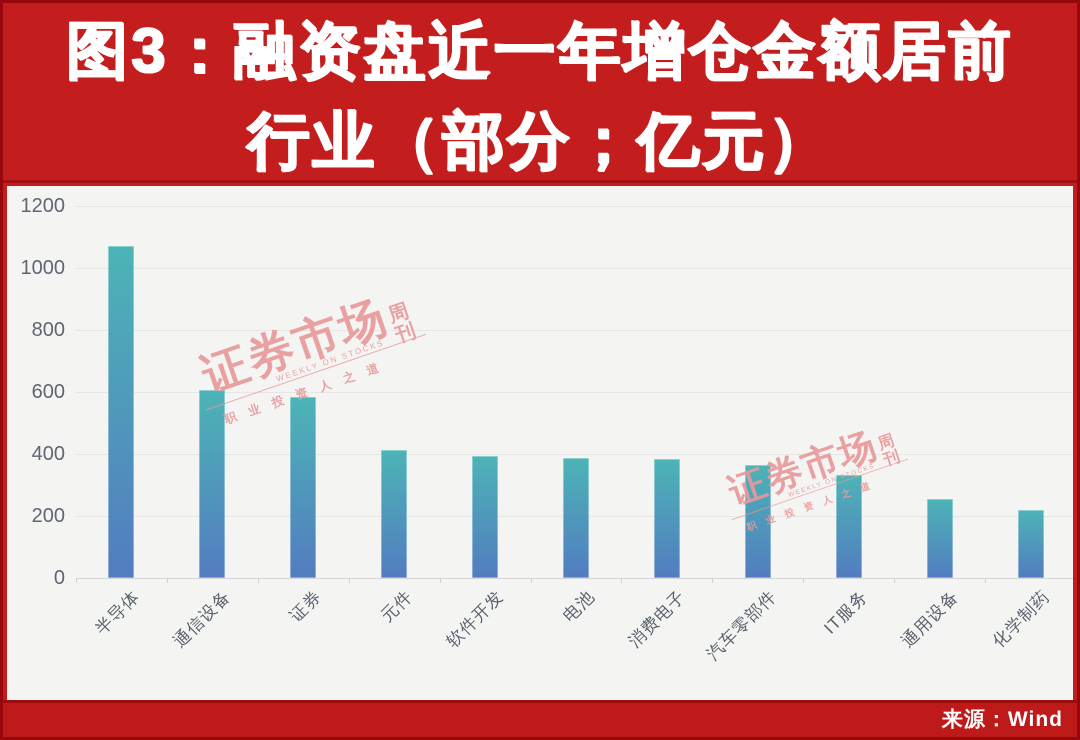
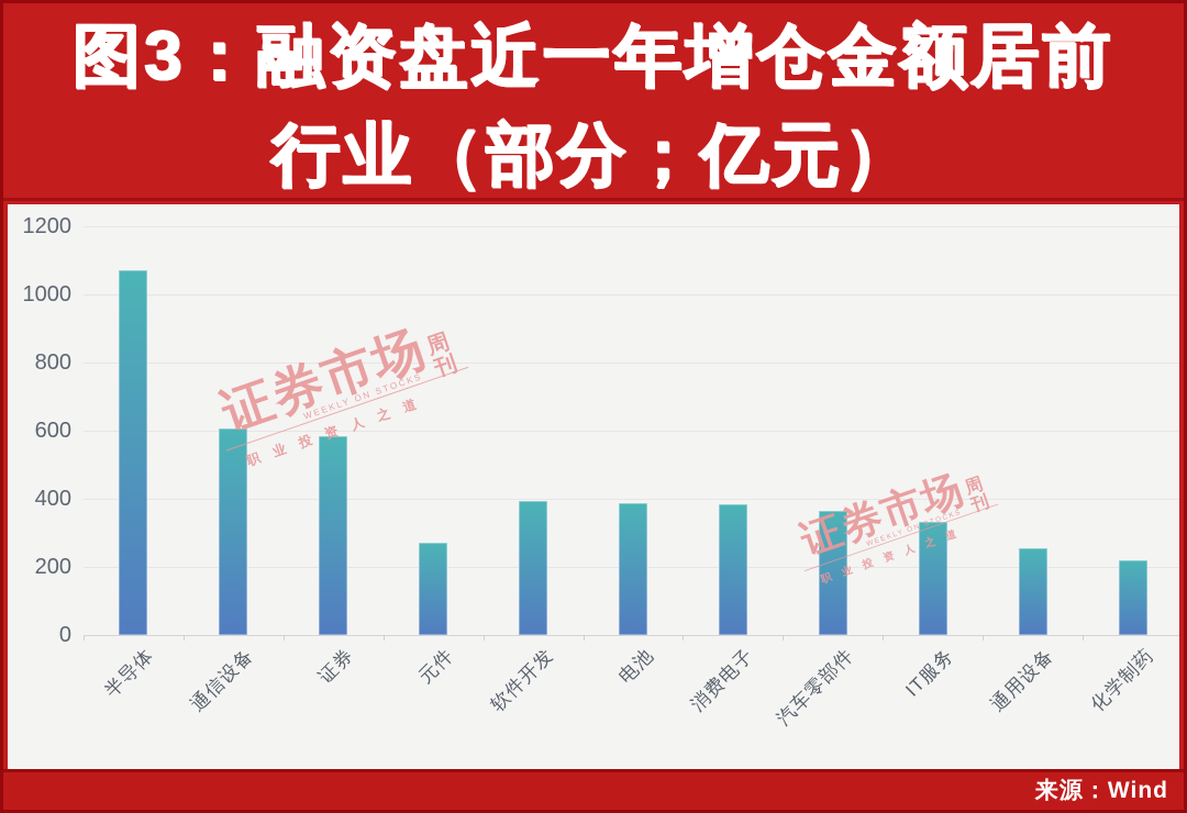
元件: 410 -> 270
